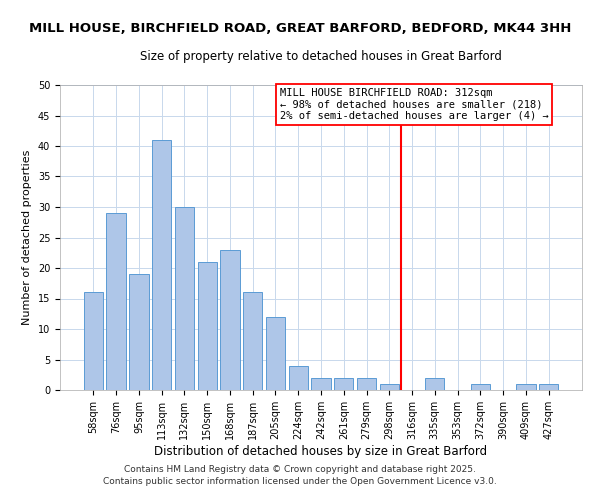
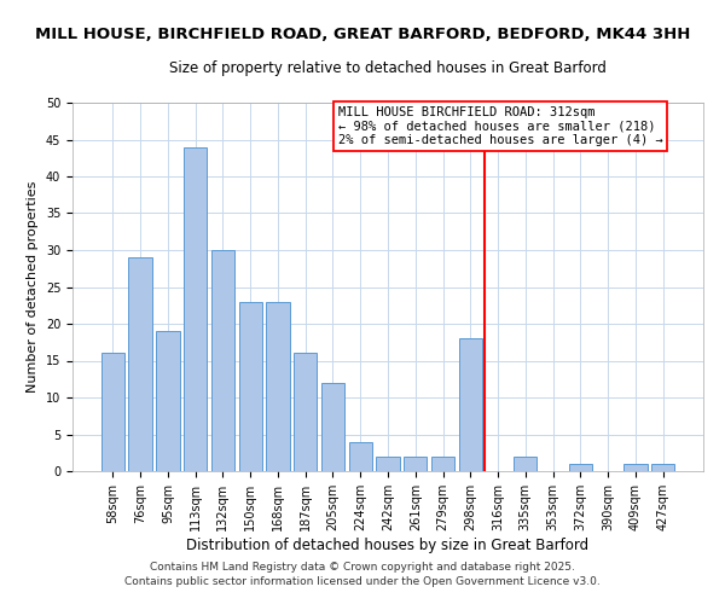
113sqm: 41 -> 44
150sqm: 21 -> 23
298sqm: 1 -> 18
